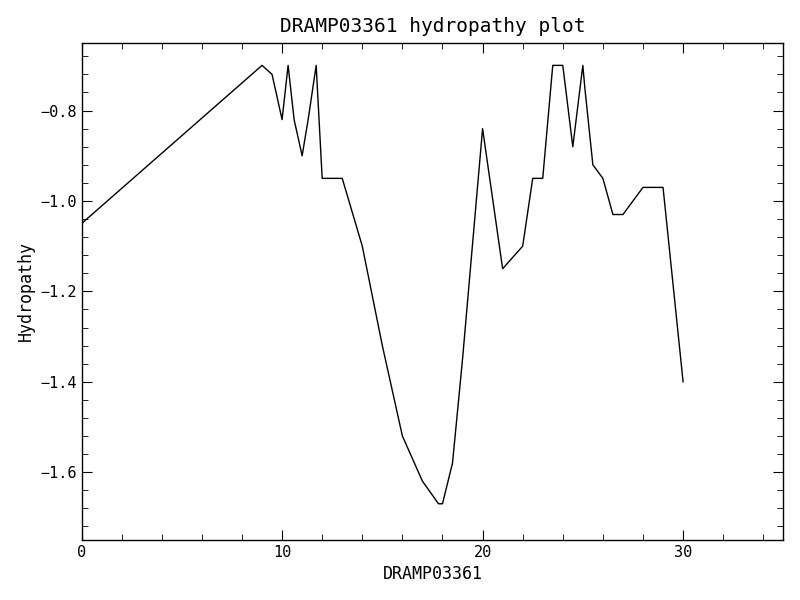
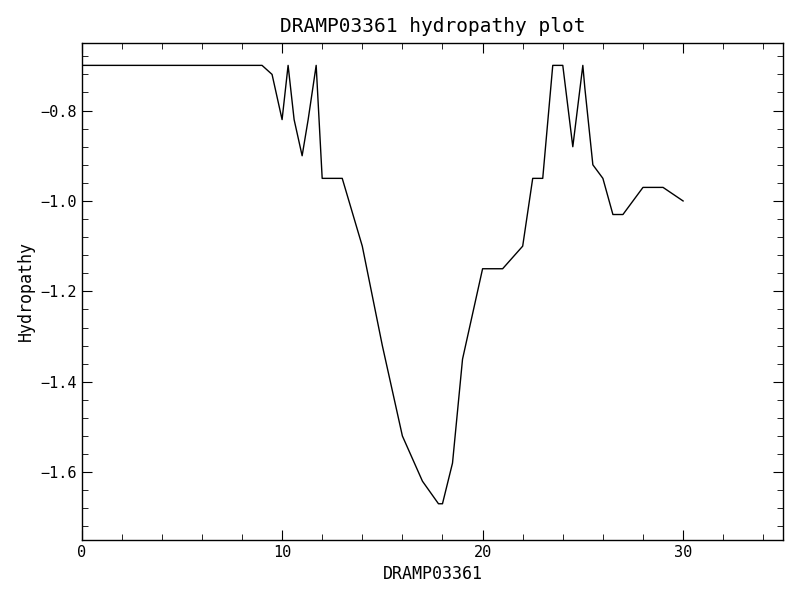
0: -1.05 -> -0.70
20: -0.84 -> -1.15
30: -1.40 -> -1.00
